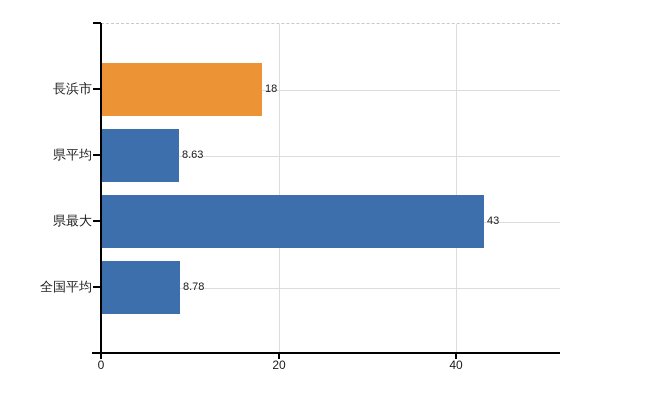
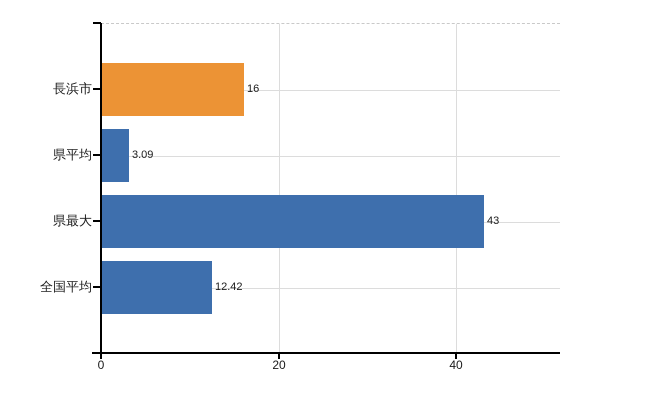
長浜市: 18 -> 16
県平均: 8.63 -> 3.09
全国平均: 8.78 -> 12.42
